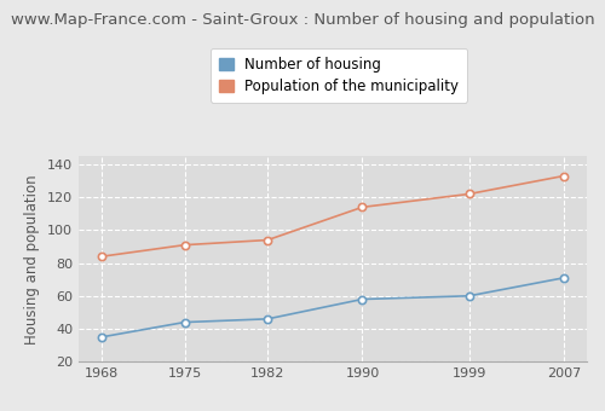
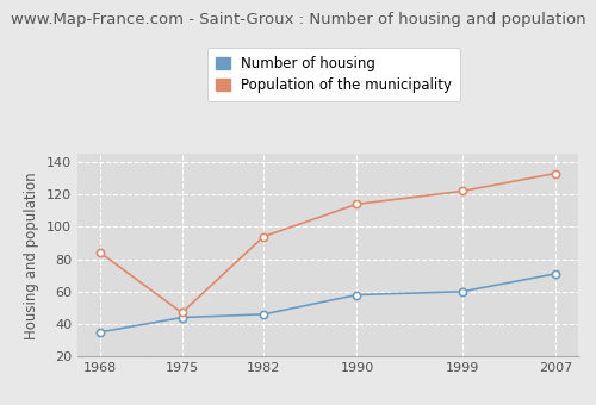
Population of the municipality/1975: 91 -> 47
